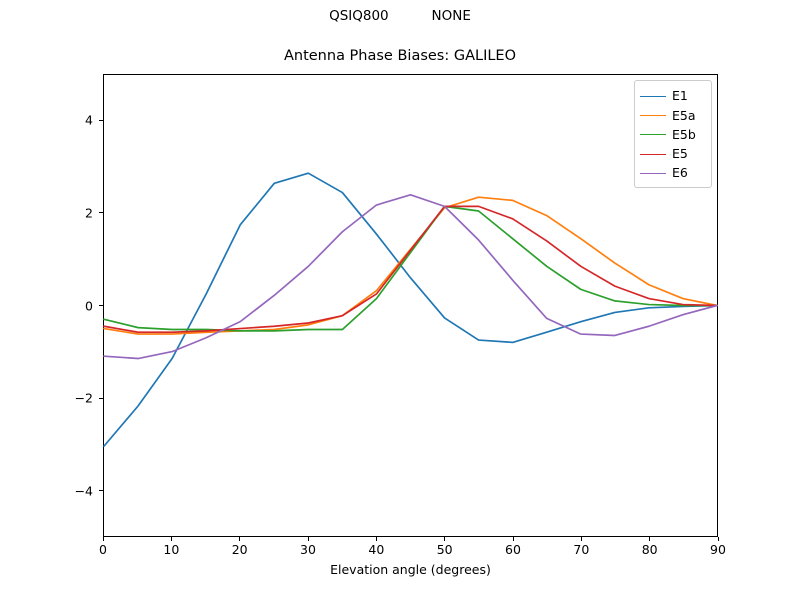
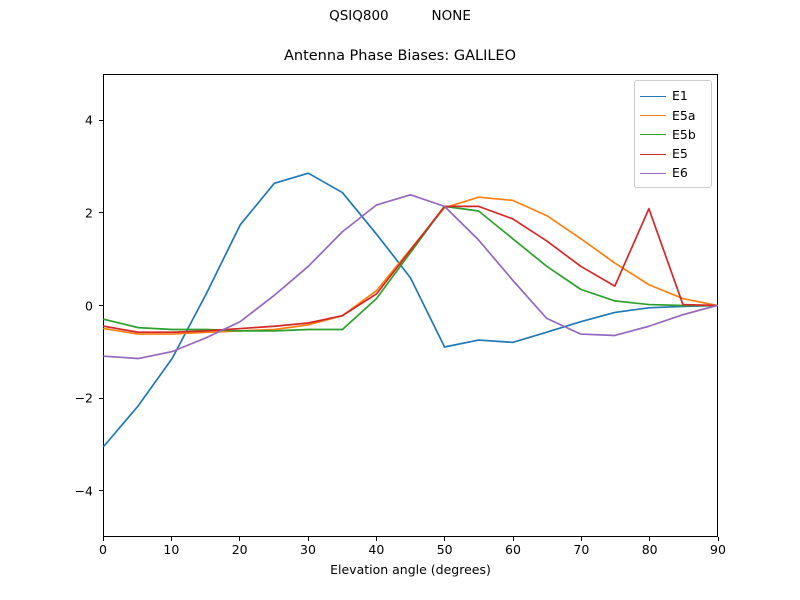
E1/50: -0.3 -> -0.9
E5/80: 0.1 -> 2.1
